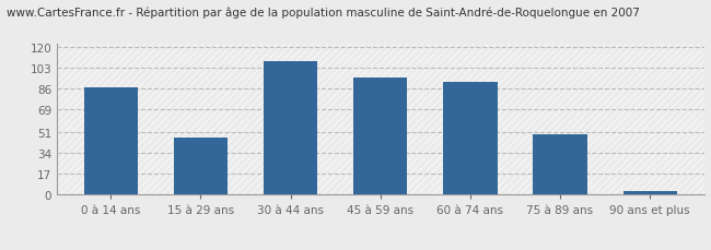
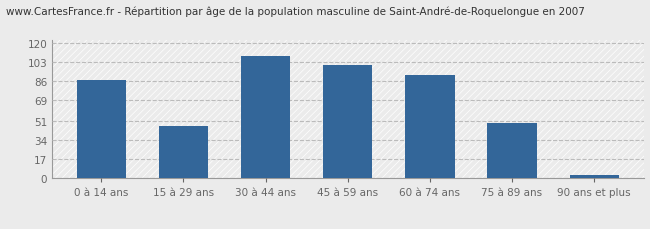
45 à 59 ans: 95 -> 100
